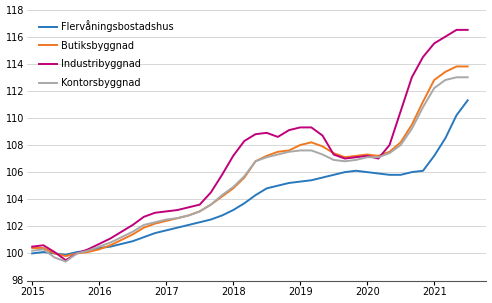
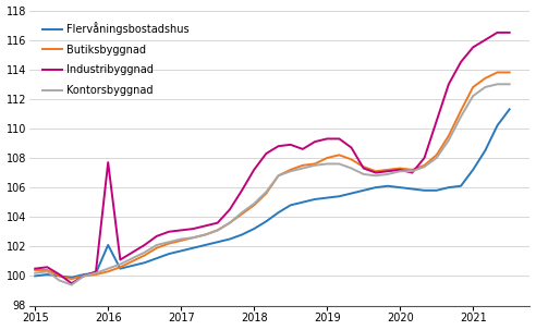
Flervåningsbostadshus/2016: 100.4 -> 102.1
Industribyggnad/2016: 100.7 -> 107.7
